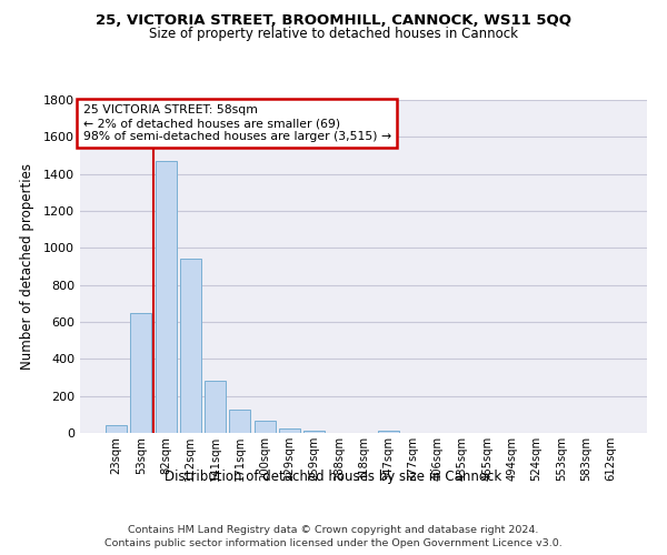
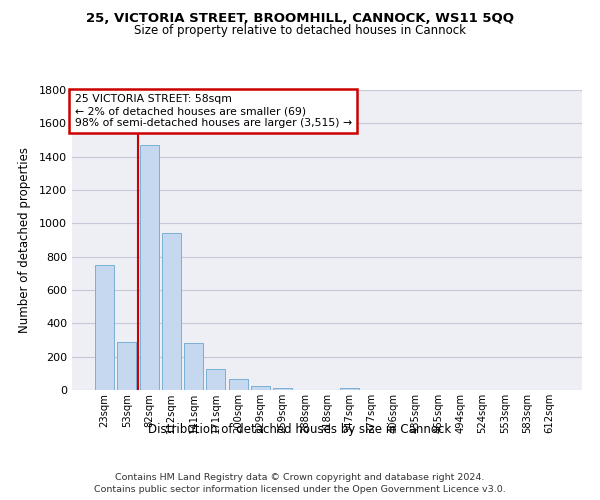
23sqm: 40 -> 750
53sqm: 650 -> 290
